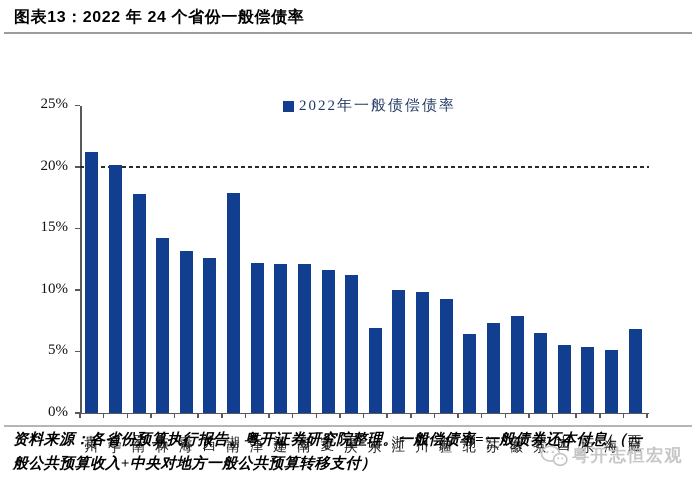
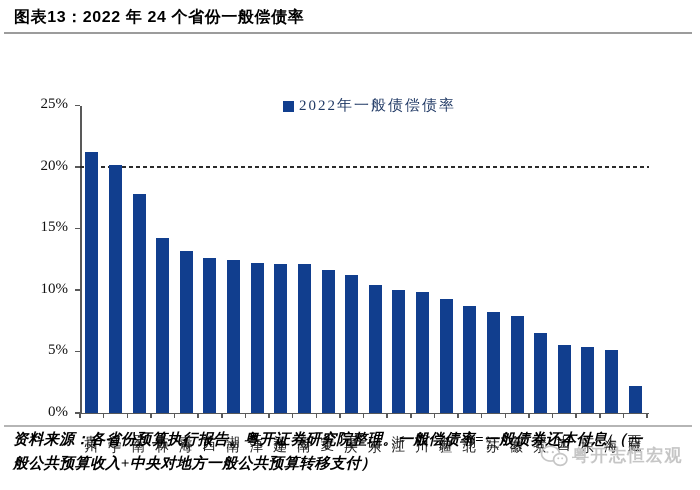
湖南: 17.9% -> 12.4%
山东: 6.9% -> 10.4%
湖北: 6.4% -> 8.7%
江苏: 7.3% -> 8.2%
西藏: 6.8% -> 2.2%
